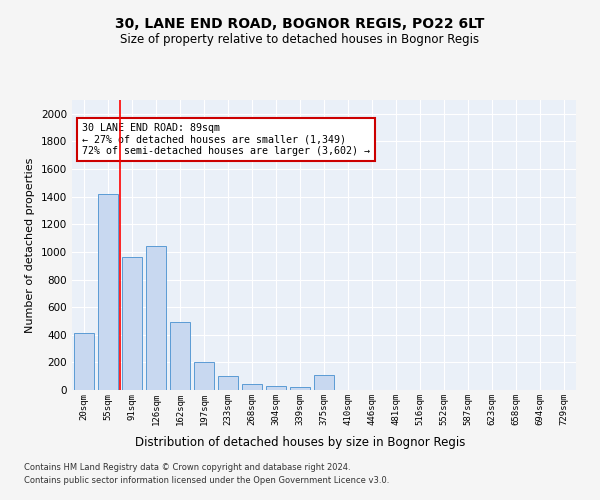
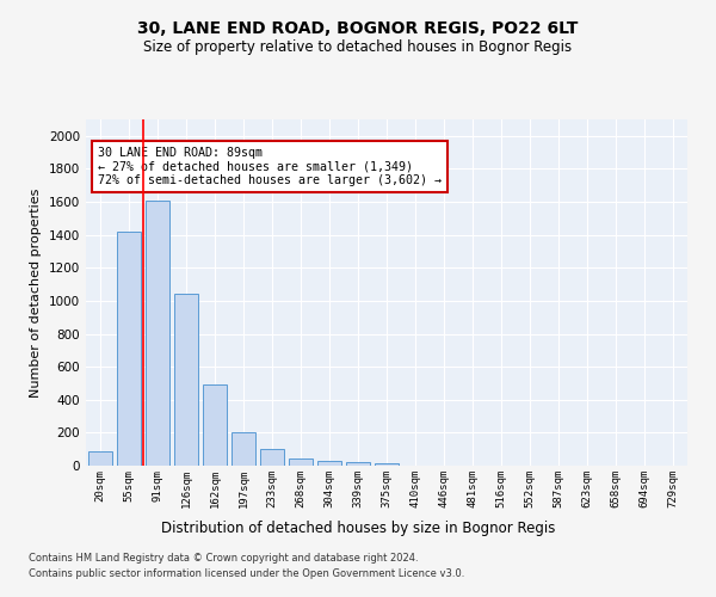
20sqm: 410 -> 80
91sqm: 960 -> 1610
375sqm: 110 -> 20
